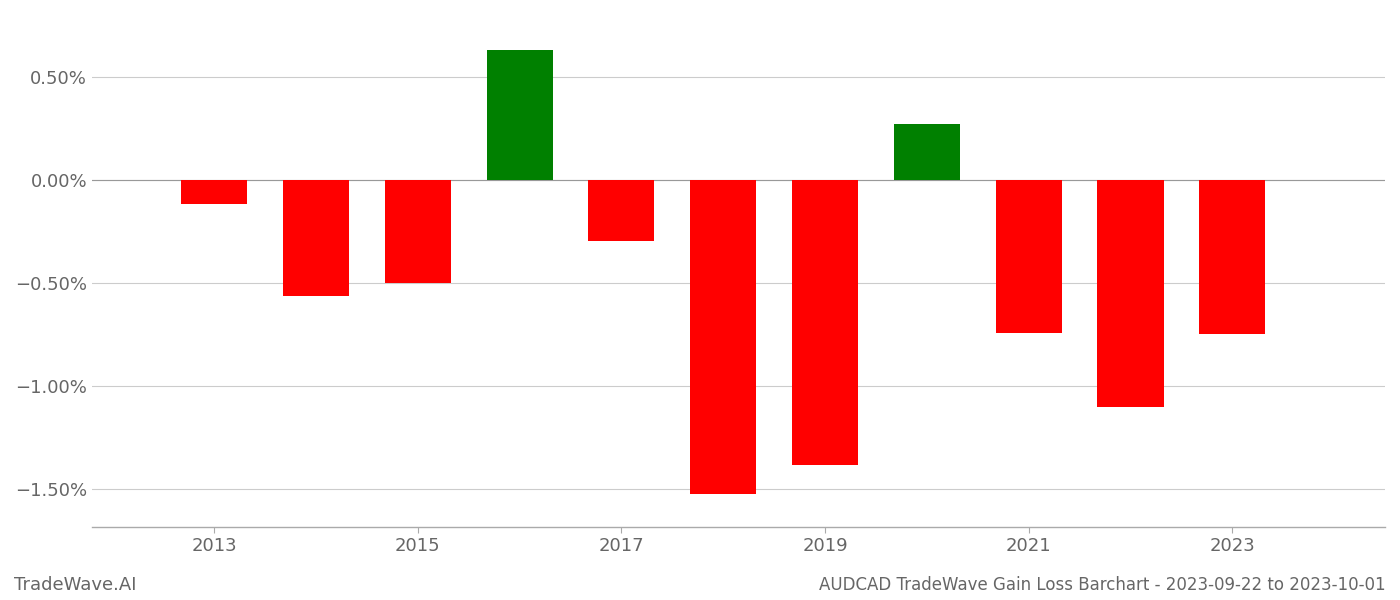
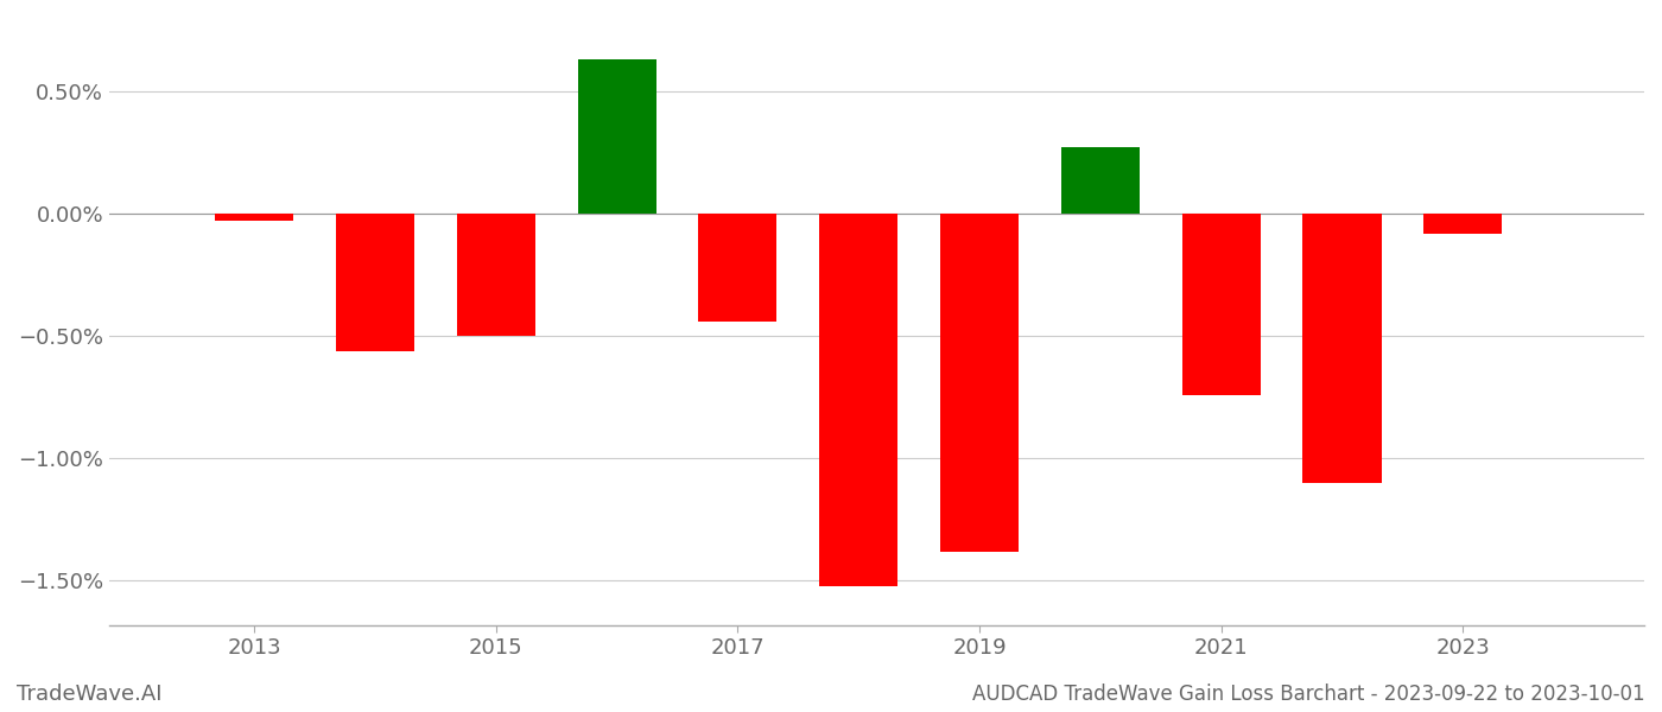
2013: -0.115% -> -0.028%
2017: -0.295% -> -0.440%
2023: -0.745% -> -0.080%
